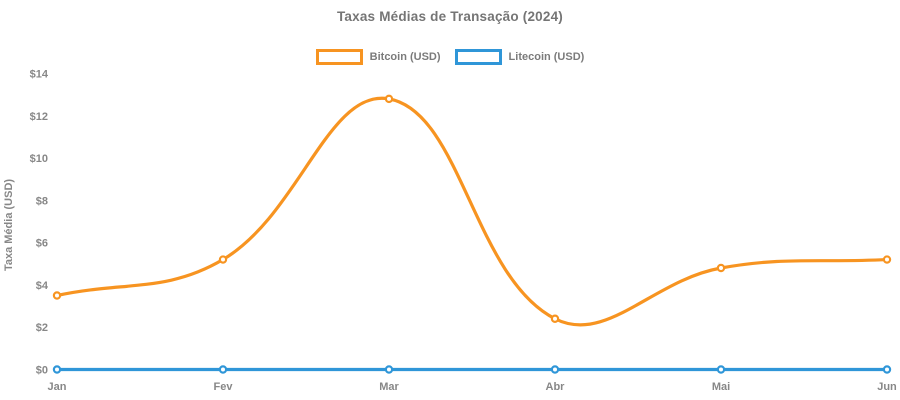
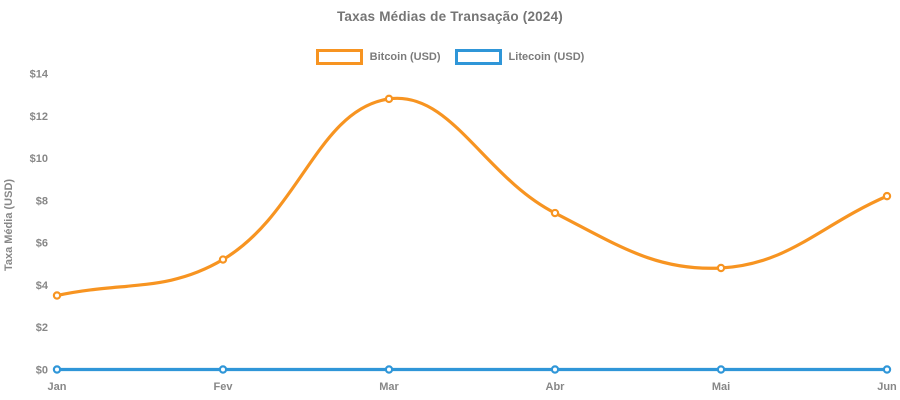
Bitcoin (USD)/Abr: $2.4 -> $7.4
Bitcoin (USD)/Jun: $5.2 -> $8.2
